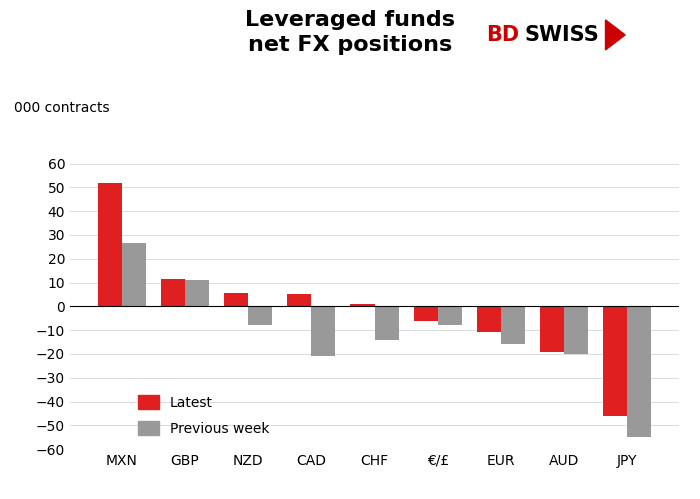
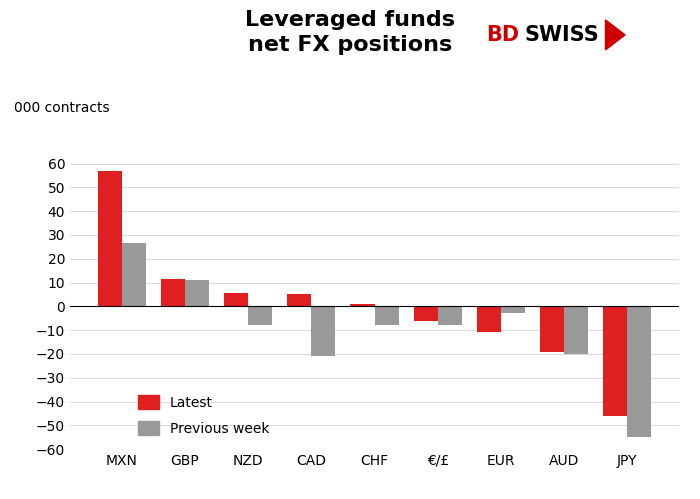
Latest/MXN: 52.0 -> 57.0
Previous week/CHF: -14.0 -> -8.0
Previous week/EUR: -16.0 -> -3.0
